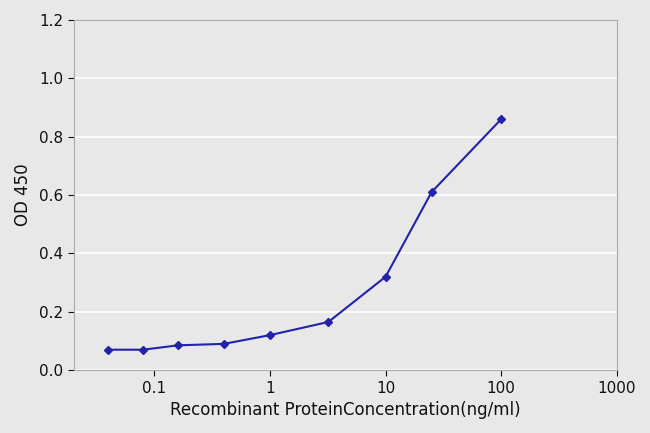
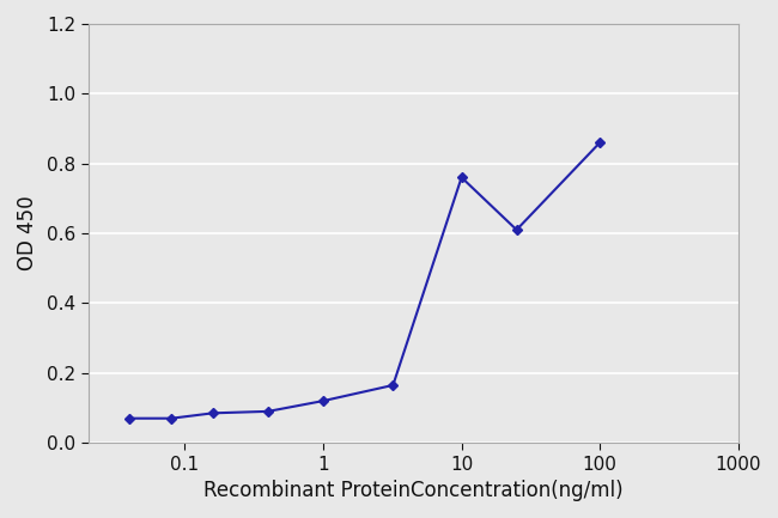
10: 0.320 -> 0.760
